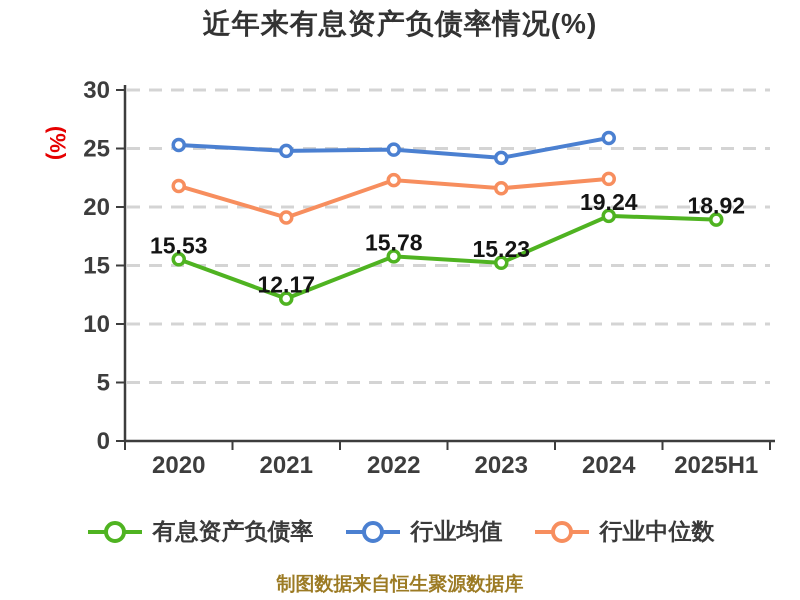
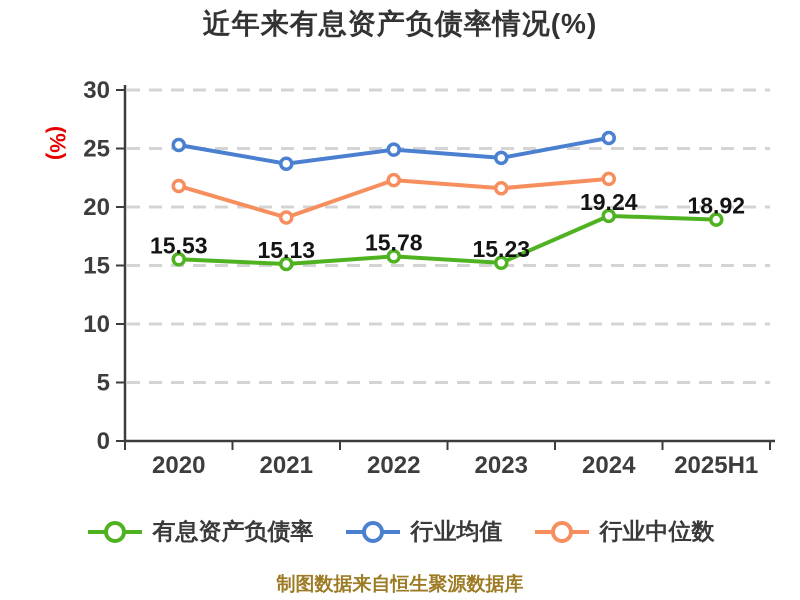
有息资产负债率/2021: 12.17 -> 15.13
行业均值/2021: 24.8 -> 23.7
